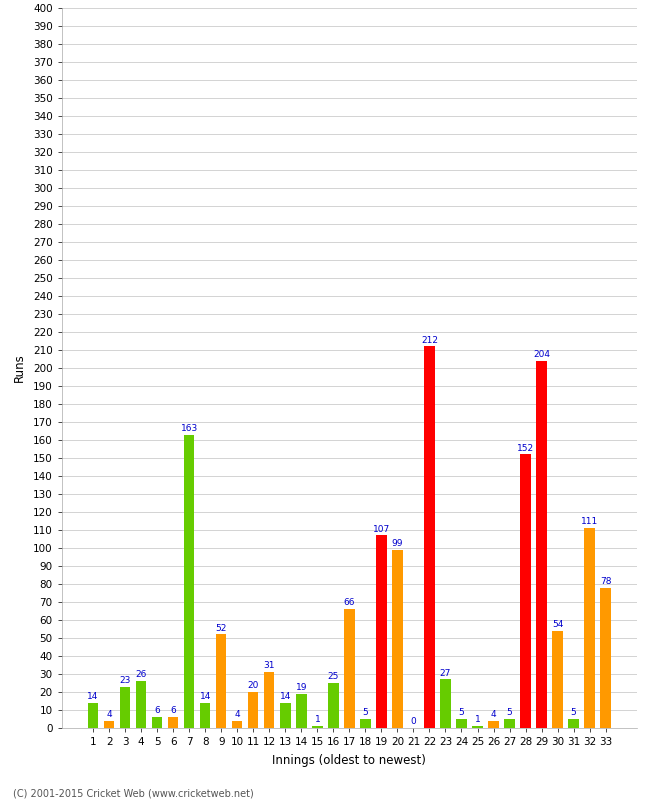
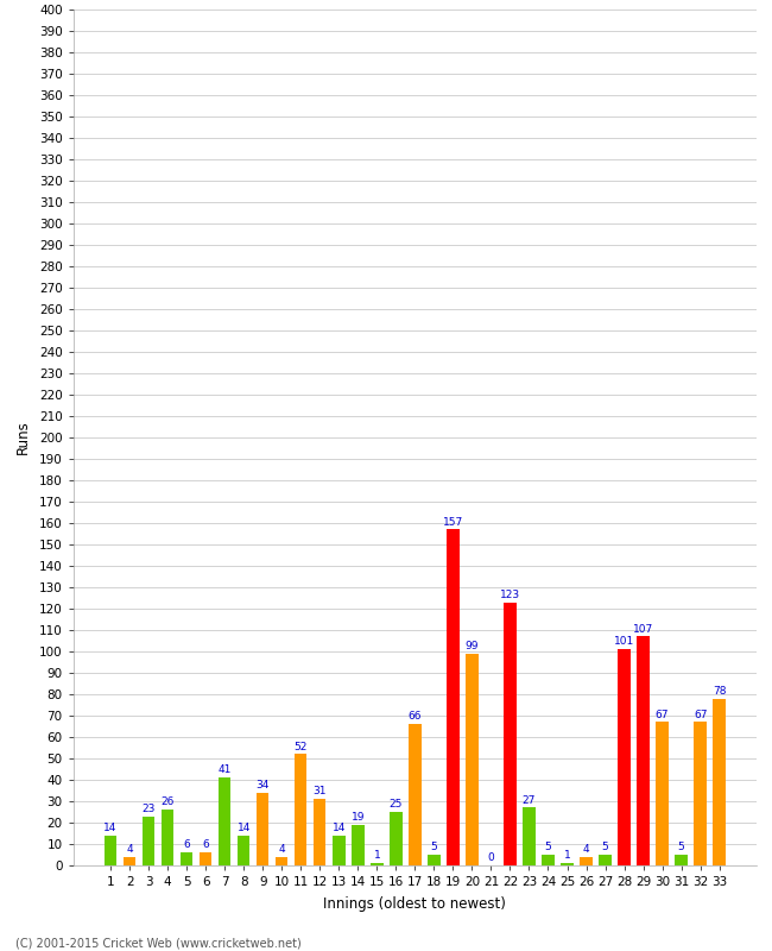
7: 163 -> 41
9: 52 -> 34
11: 20 -> 52
19: 107 -> 157
22: 212 -> 123
28: 152 -> 101
29: 204 -> 107
30: 54 -> 67
32: 111 -> 67
